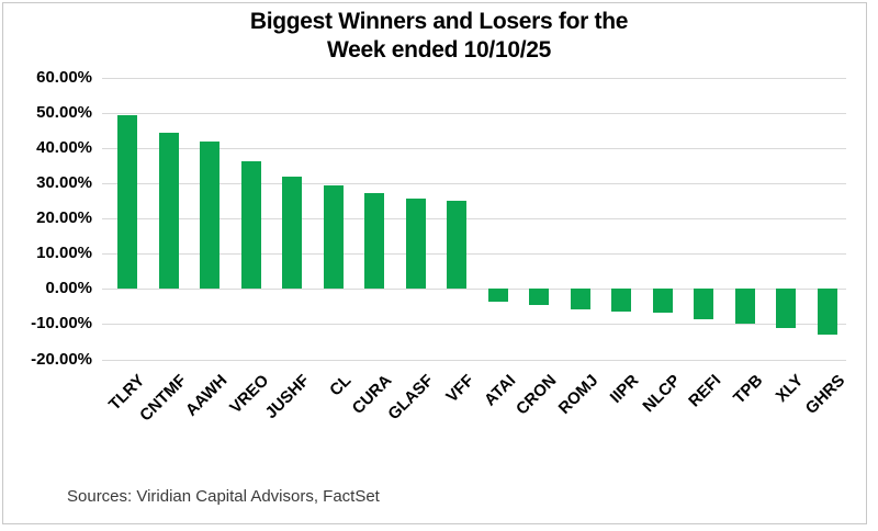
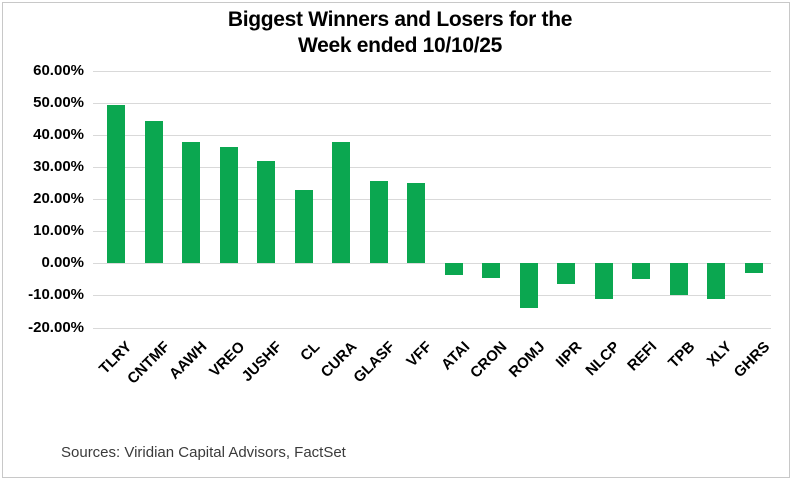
AAWH: 42% -> 38%
CL: 29% -> 23%
CURA: 27% -> 38%
ROMJ: -6% -> -14%
NLCP: -7% -> -11%
REFI: -9% -> -5%
GHRS: -13% -> -3%
